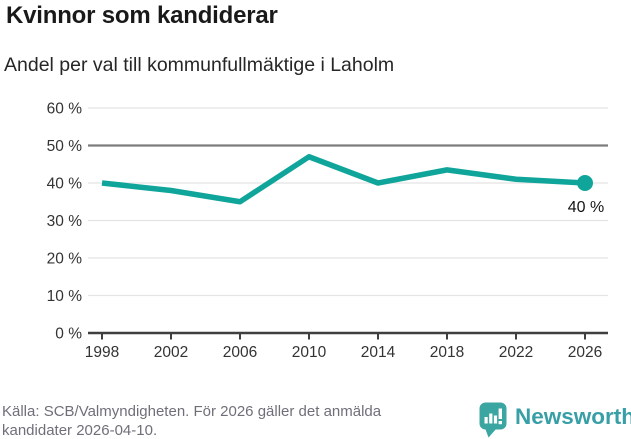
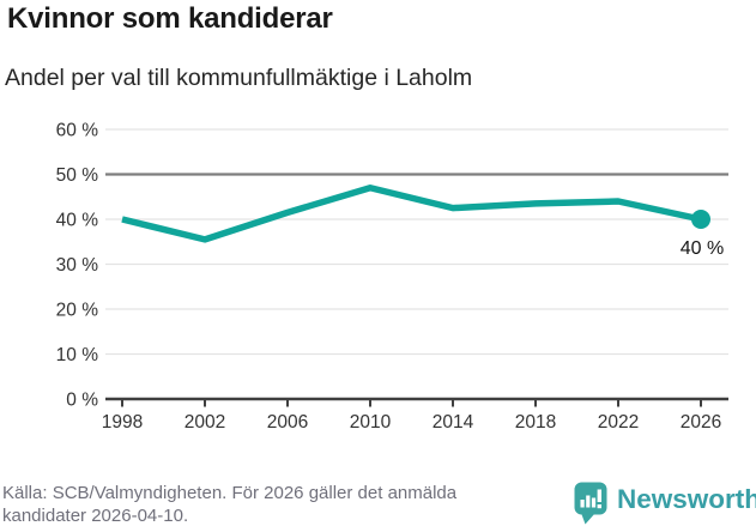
2002: 38% -> 36%
2006: 35% -> 42%
2014: 40% -> 42%
2022: 41% -> 44%
